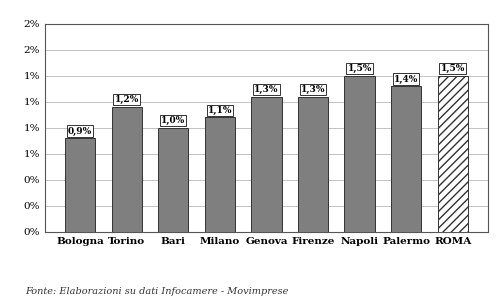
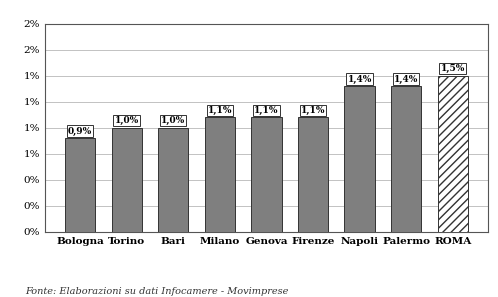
Torino: 1,2% -> 1,0%
Genova: 1,3% -> 1,1%
Firenze: 1,3% -> 1,1%
Napoli: 1,5% -> 1,4%
